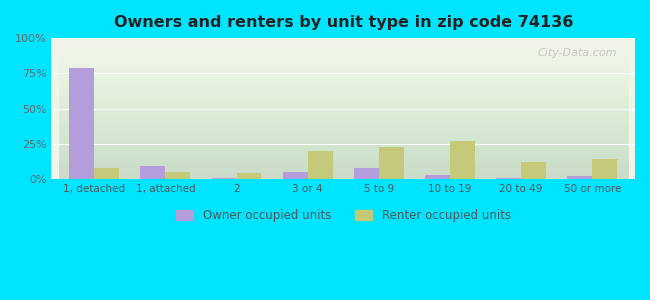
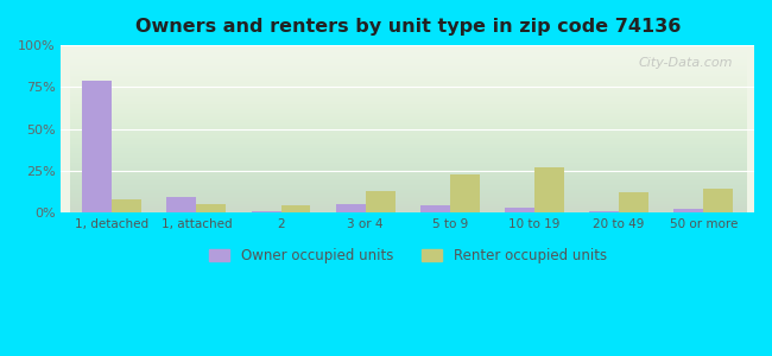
Renter occupied units/3 or 4: 20% -> 13%
Owner occupied units/5 to 9: 8% -> 4%
